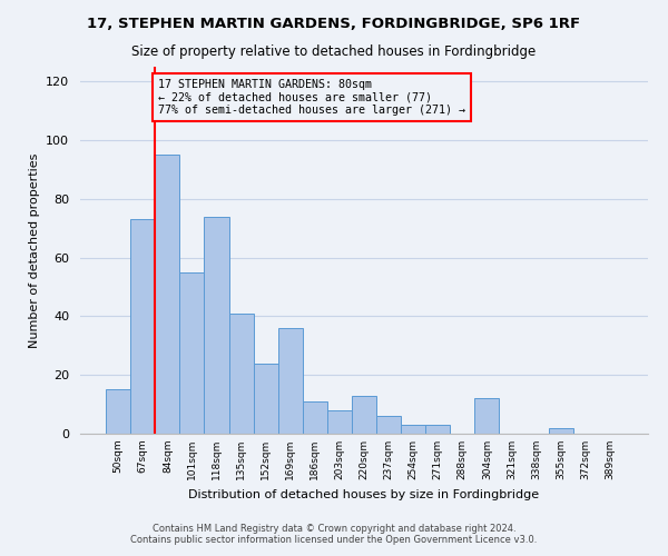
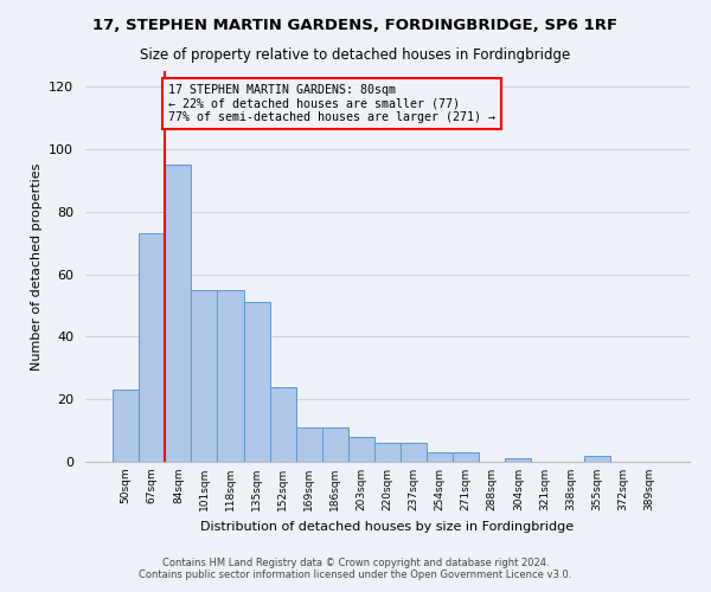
50sqm: 15 -> 23
118sqm: 74 -> 55
135sqm: 41 -> 51
169sqm: 36 -> 11
220sqm: 13 -> 6
304sqm: 12 -> 1
